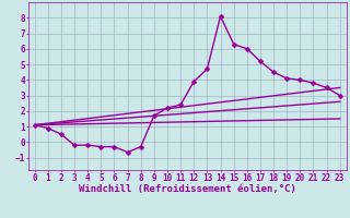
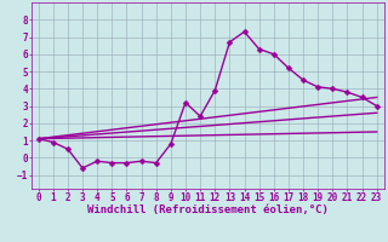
3: -0.2 -> -0.6
7: -0.7 -> -0.2
9: 1.7 -> 0.8
10: 2.2 -> 3.2
13: 4.7 -> 6.7
14: 8.1 -> 7.3
